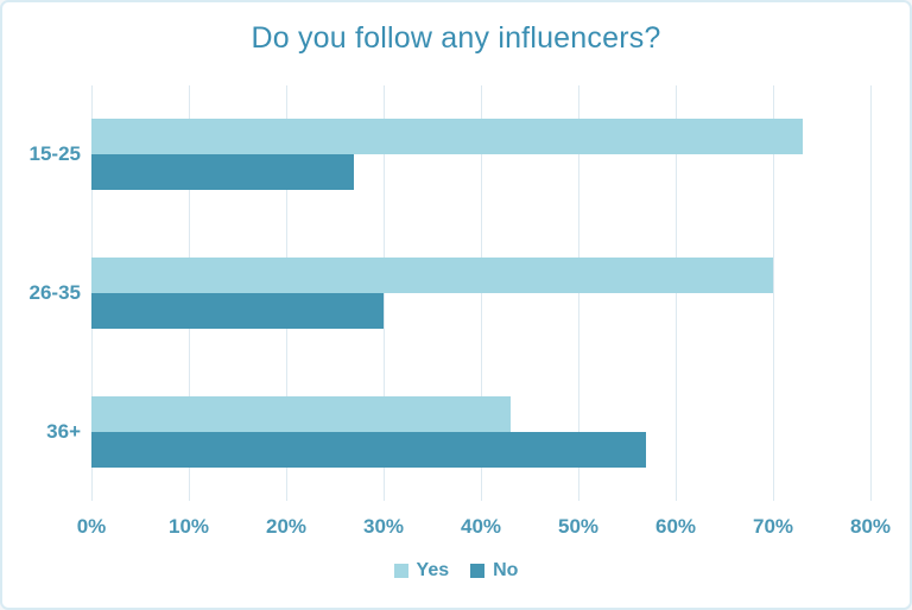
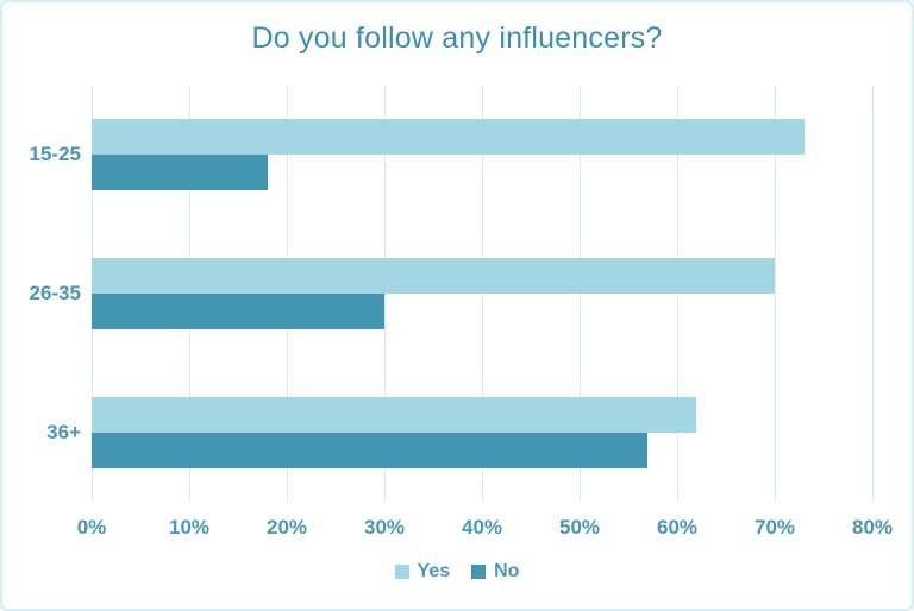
No/15-25: 27% -> 18%
Yes/36+: 43% -> 62%
